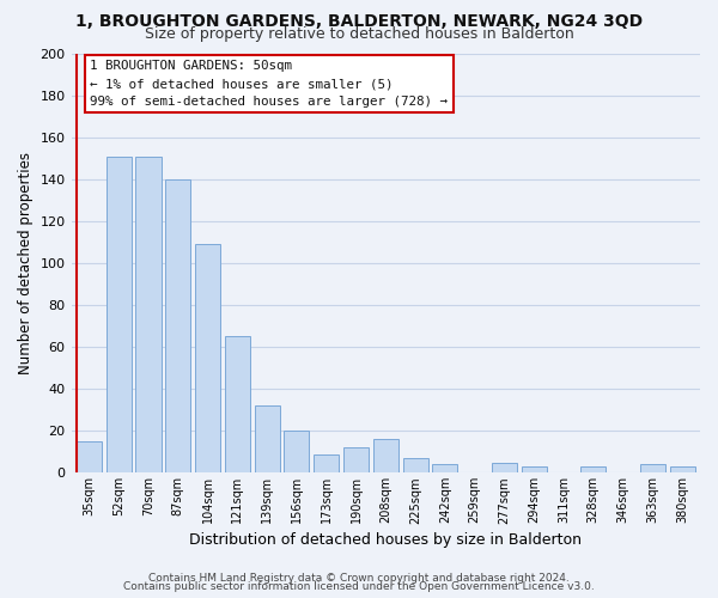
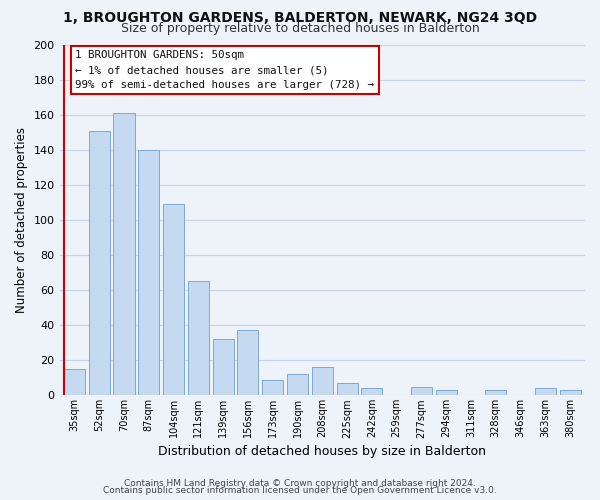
70sqm: 151 -> 161
156sqm: 20 -> 37
